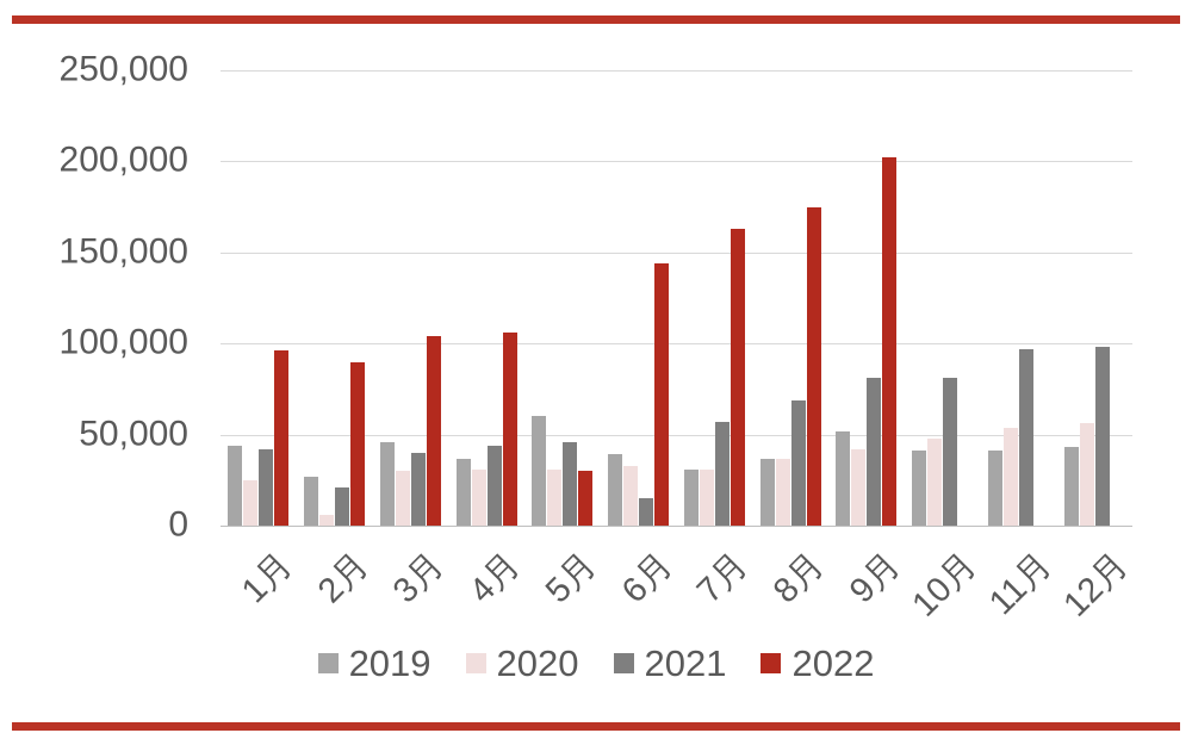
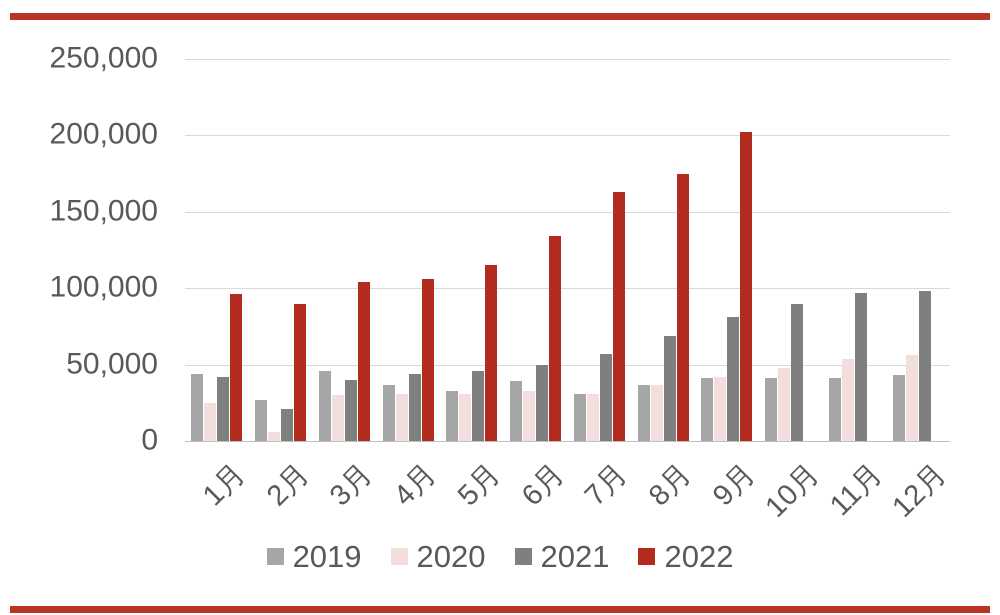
2019/5月: 60000 -> 33000
2022/5月: 30000 -> 115000
2021/6月: 15000 -> 50000
2022/6月: 144000 -> 134000
2019/9月: 52000 -> 41000
2021/10月: 81000 -> 90000
